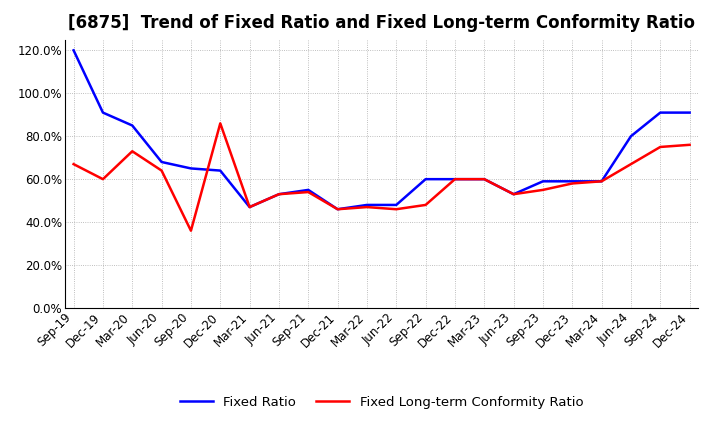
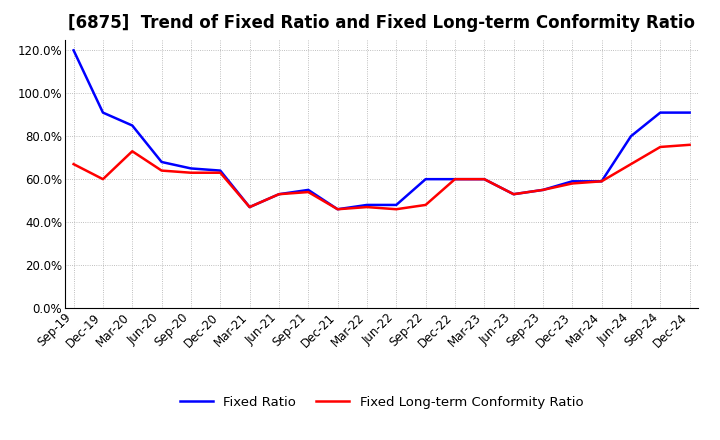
Fixed Long-term Conformity Ratio/Sep-20: 36% -> 63%
Fixed Long-term Conformity Ratio/Dec-20: 86% -> 63%
Fixed Ratio/Sep-23: 59% -> 55%
